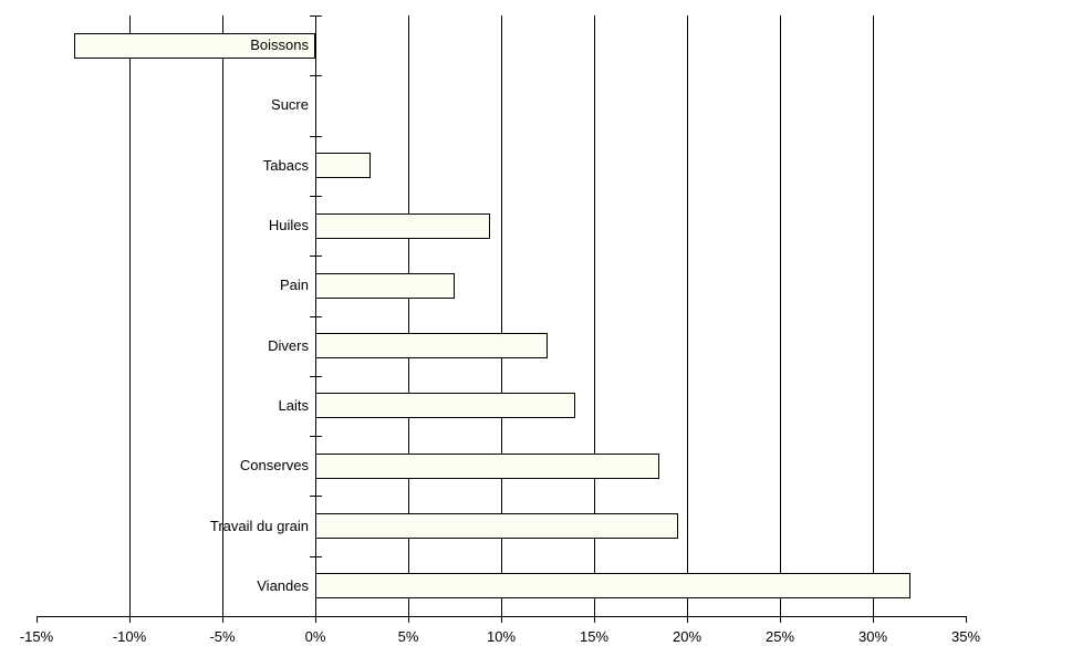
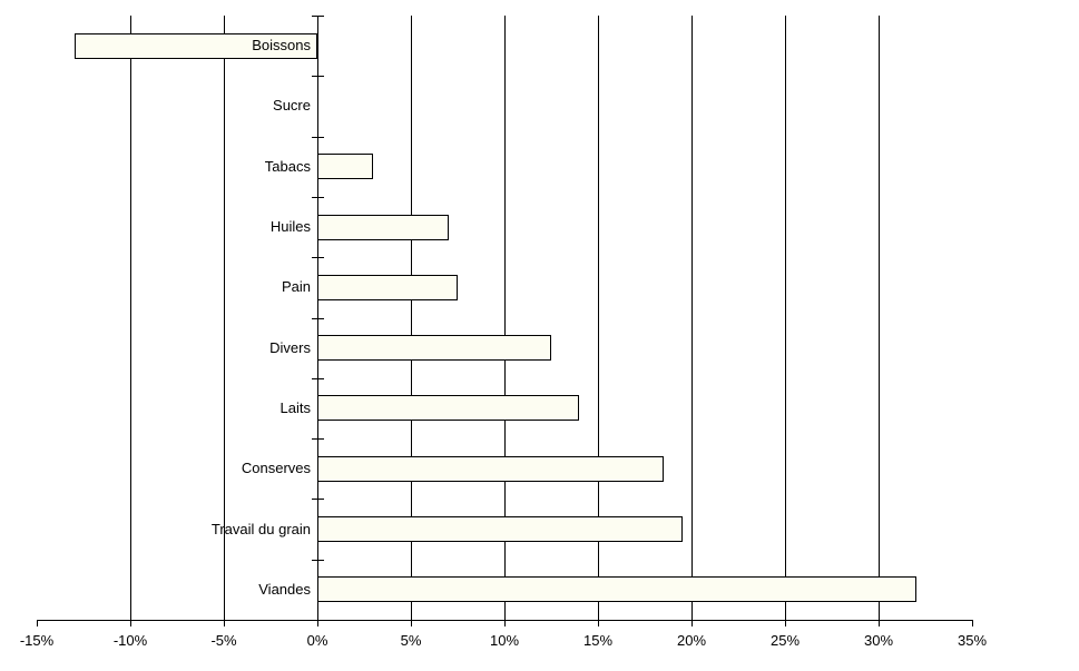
Huiles: 9.4% -> 7.0%
